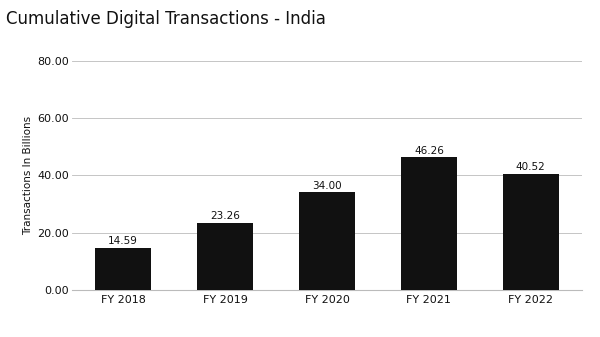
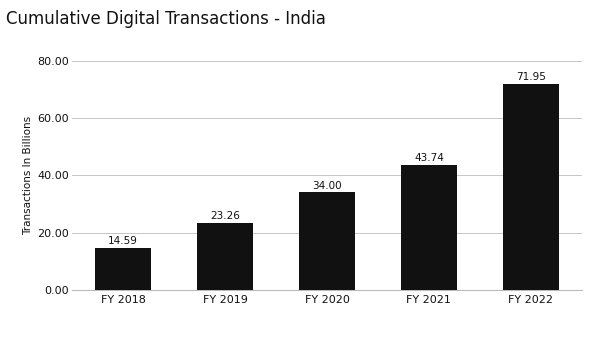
FY 2021: 46.26 -> 43.74
FY 2022: 40.52 -> 71.95
